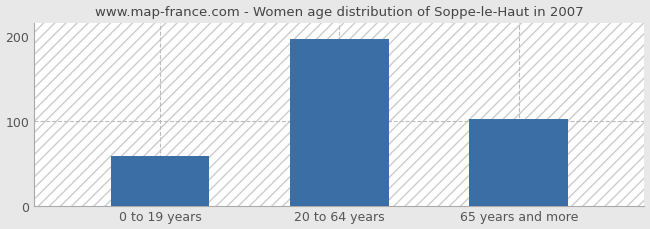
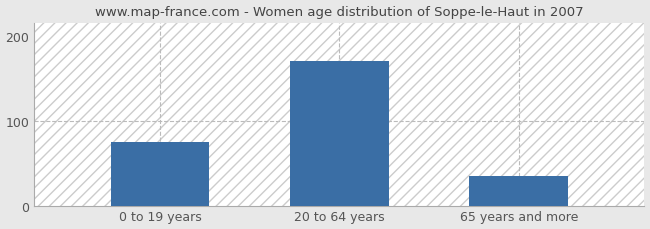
0 to 19 years: 58 -> 75
20 to 64 years: 196 -> 170
65 years and more: 102 -> 35
